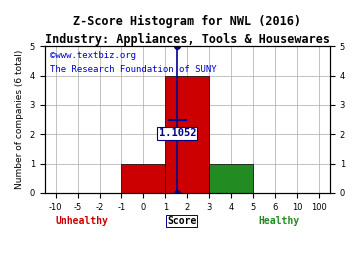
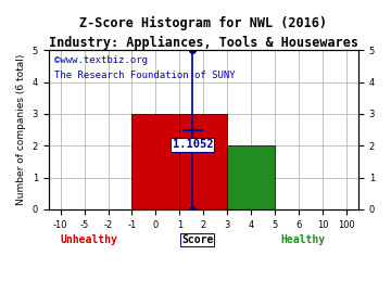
0: 1 -> 3
2: 4 -> 3
4: 1 -> 2
